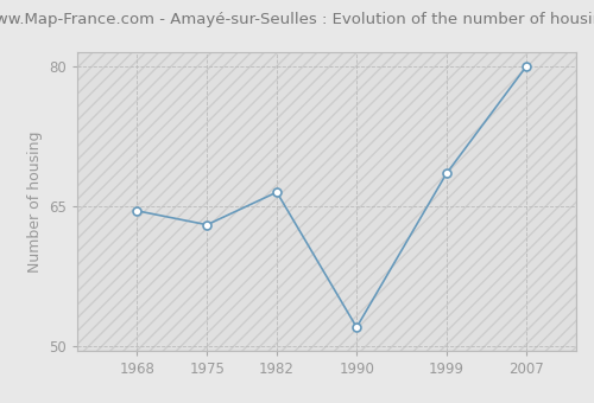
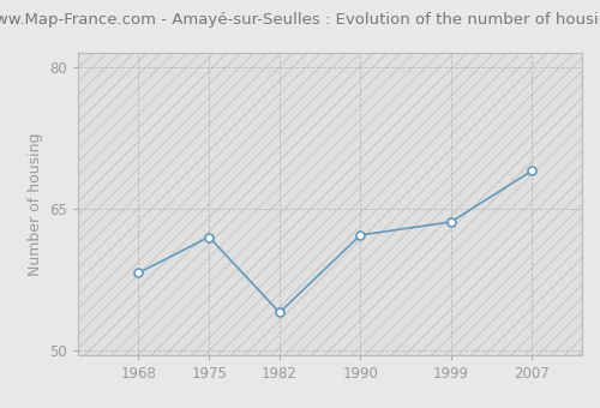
1968: 64.5 -> 58.2
1975: 63.0 -> 62.0
1982: 66.5 -> 54.0
1990: 52.0 -> 62.2
1999: 68.5 -> 63.6
2007: 80.0 -> 69.0
